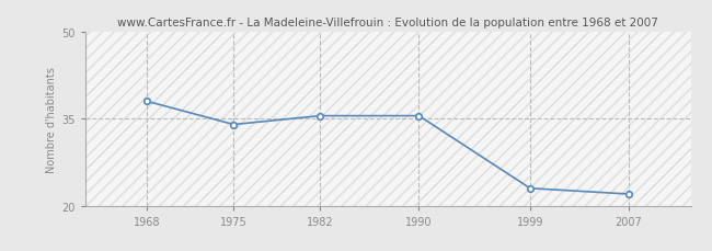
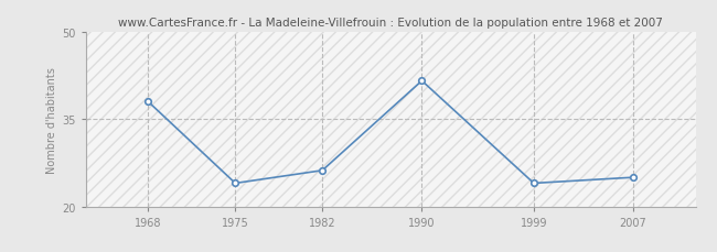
1975: 34.0 -> 24.0
1982: 35.5 -> 26.2
1990: 35.5 -> 41.6
1999: 23.0 -> 24.0
2007: 22.0 -> 25.0
